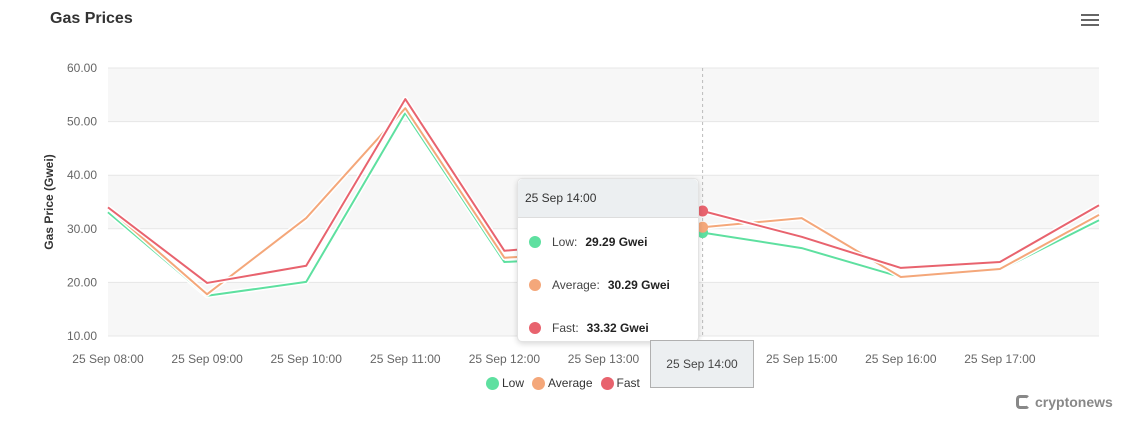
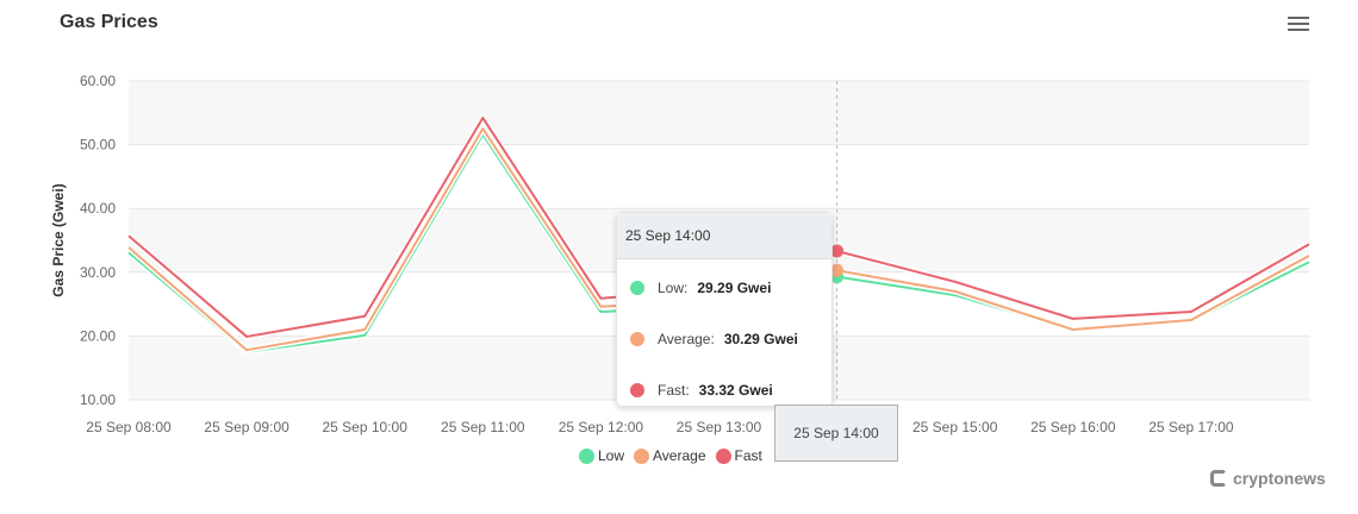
Fast/25 Sep 08:00: 34 -> 36
Average/25 Sep 10:00: 32 -> 21
Average/25 Sep 15:00: 32 -> 27
